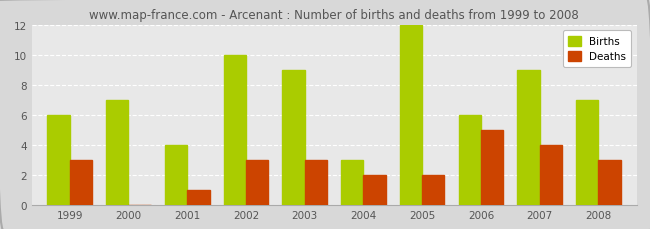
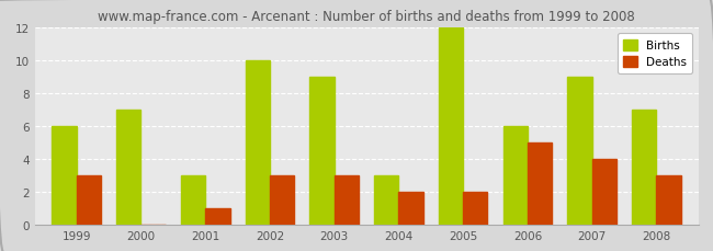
Births/2001: 4 -> 3
